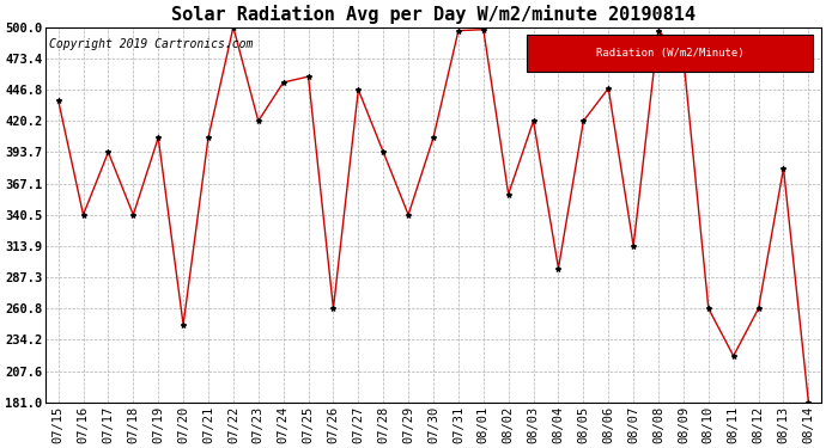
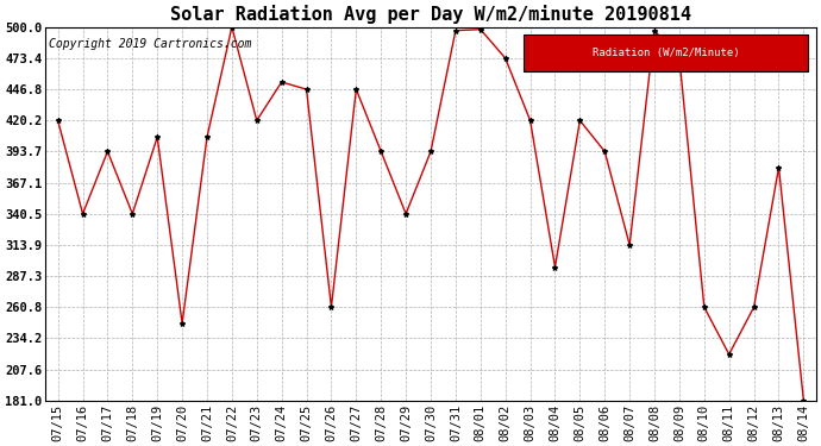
07/15: 438 -> 420
07/25: 458 -> 447
07/30: 406 -> 394
08/02: 358 -> 473
08/06: 448 -> 394
